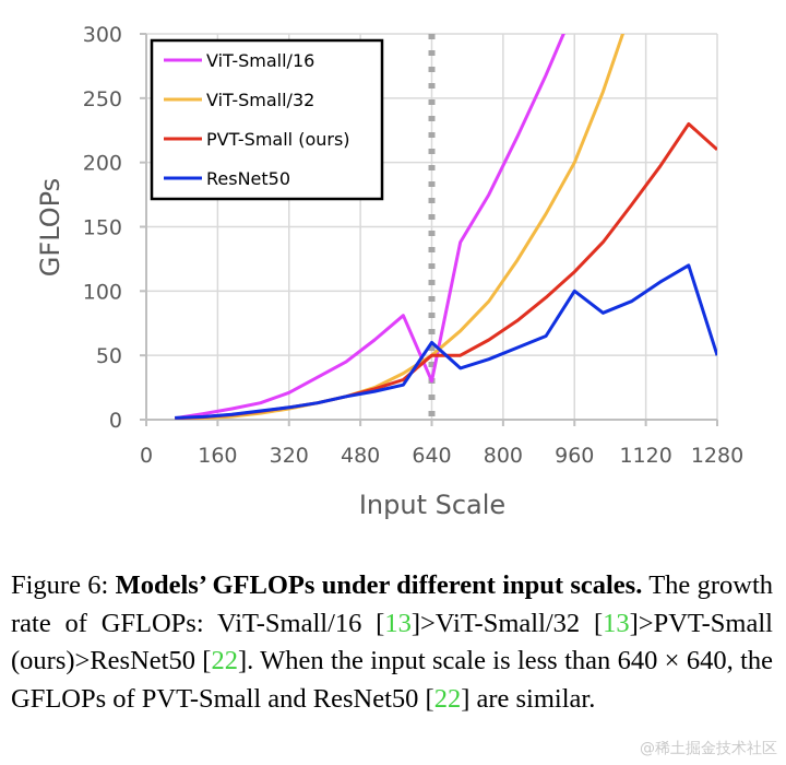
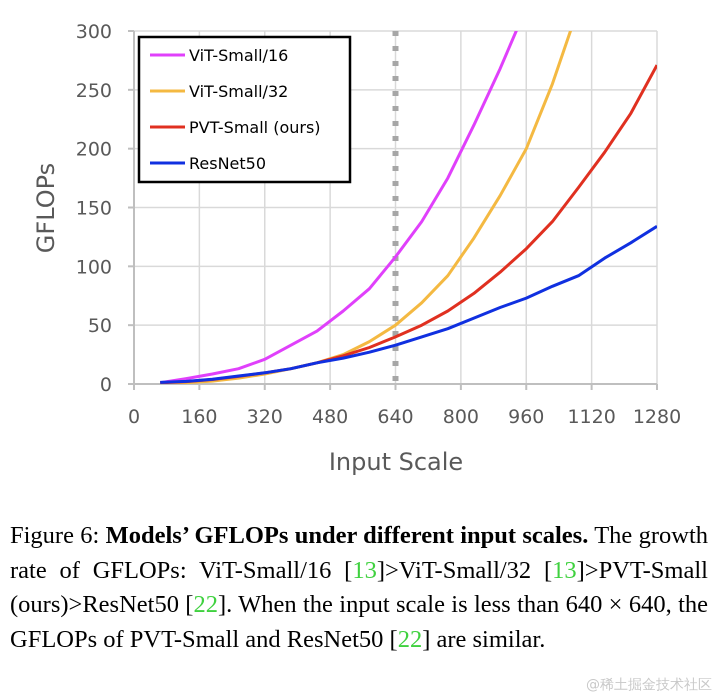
ViT-Small/16/640: 30 -> 110
PVT-Small (ours)/640: 50 -> 40
ResNet50/640: 60 -> 30
ResNet50/960: 100 -> 70
PVT-Small (ours)/1280: 210 -> 270
ResNet50/1280: 50 -> 130
